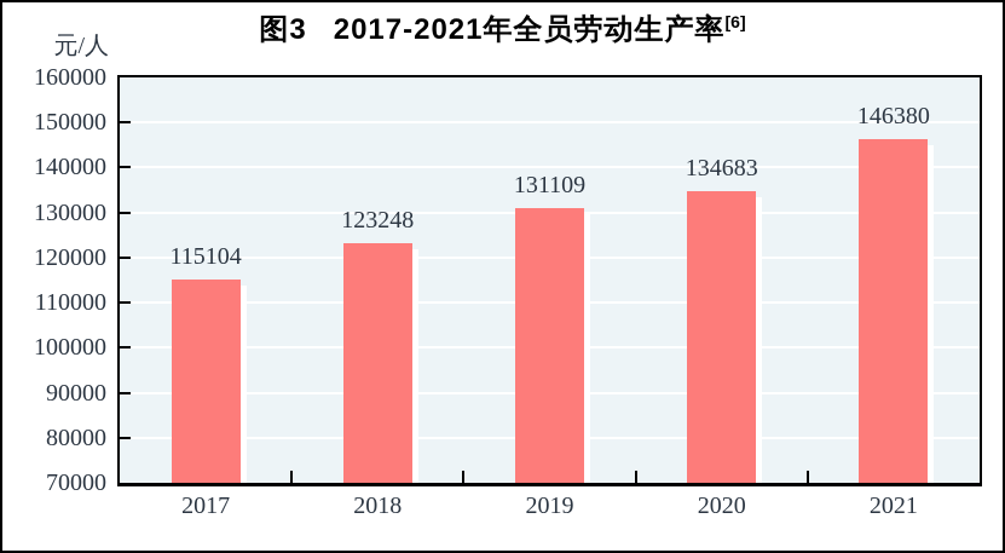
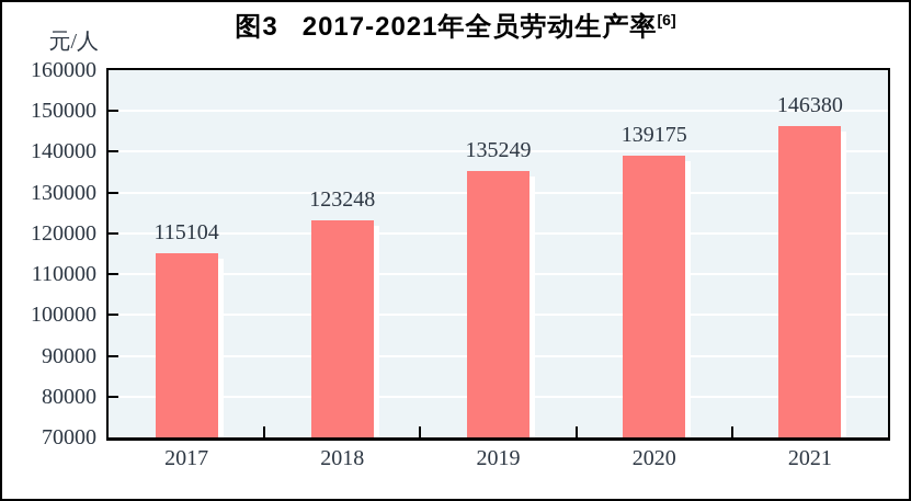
2019: 131109 -> 135249
2020: 134683 -> 139175
